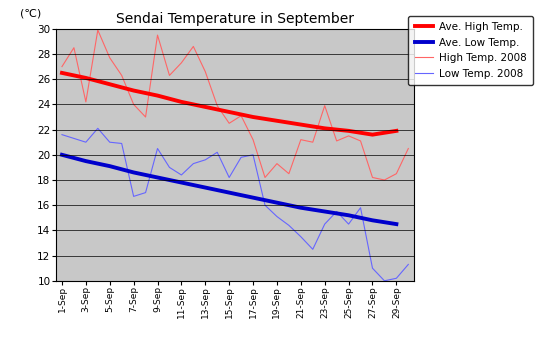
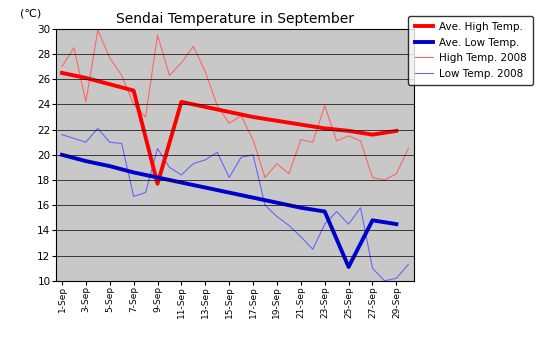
Ave. High Temp./9-Sep: 24.7 -> 17.7
Ave. Low Temp./25-Sep: 15.2 -> 11.1
